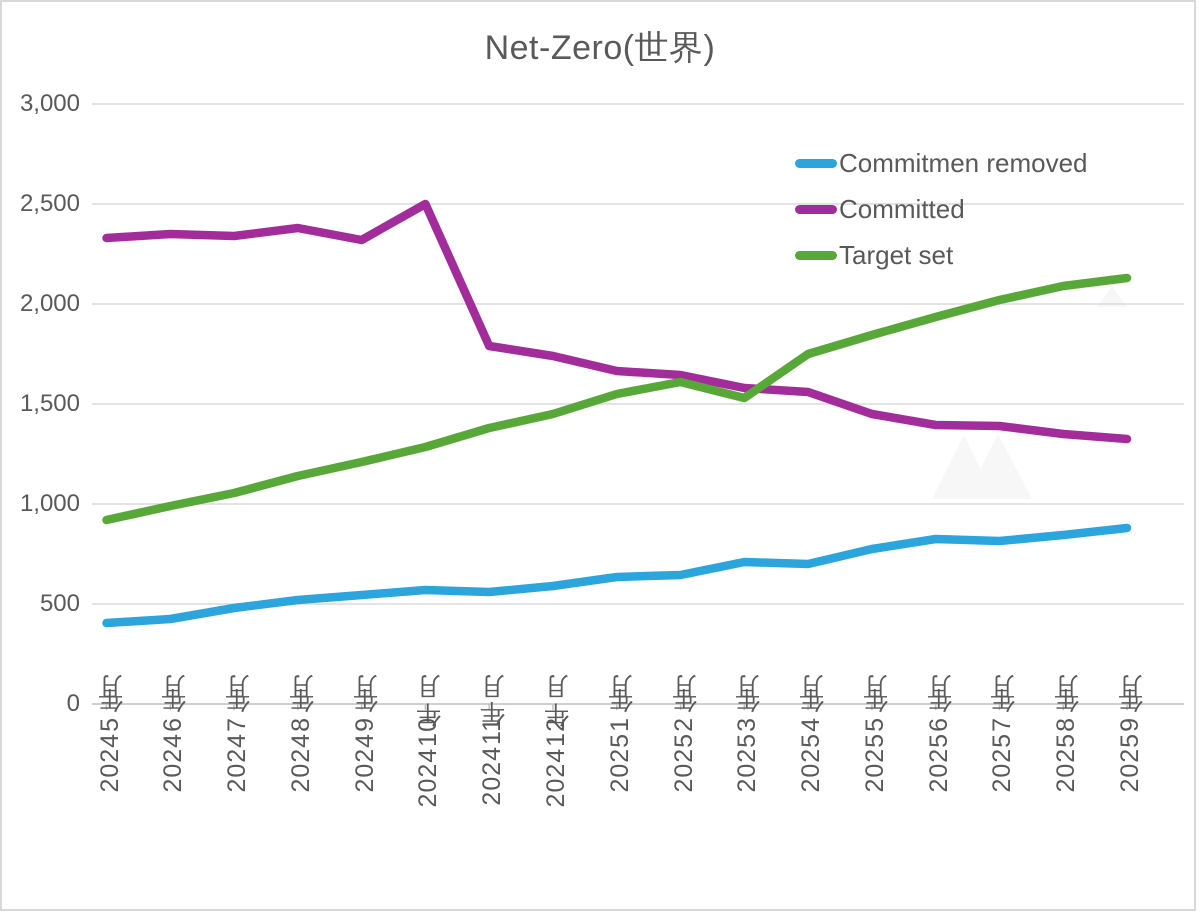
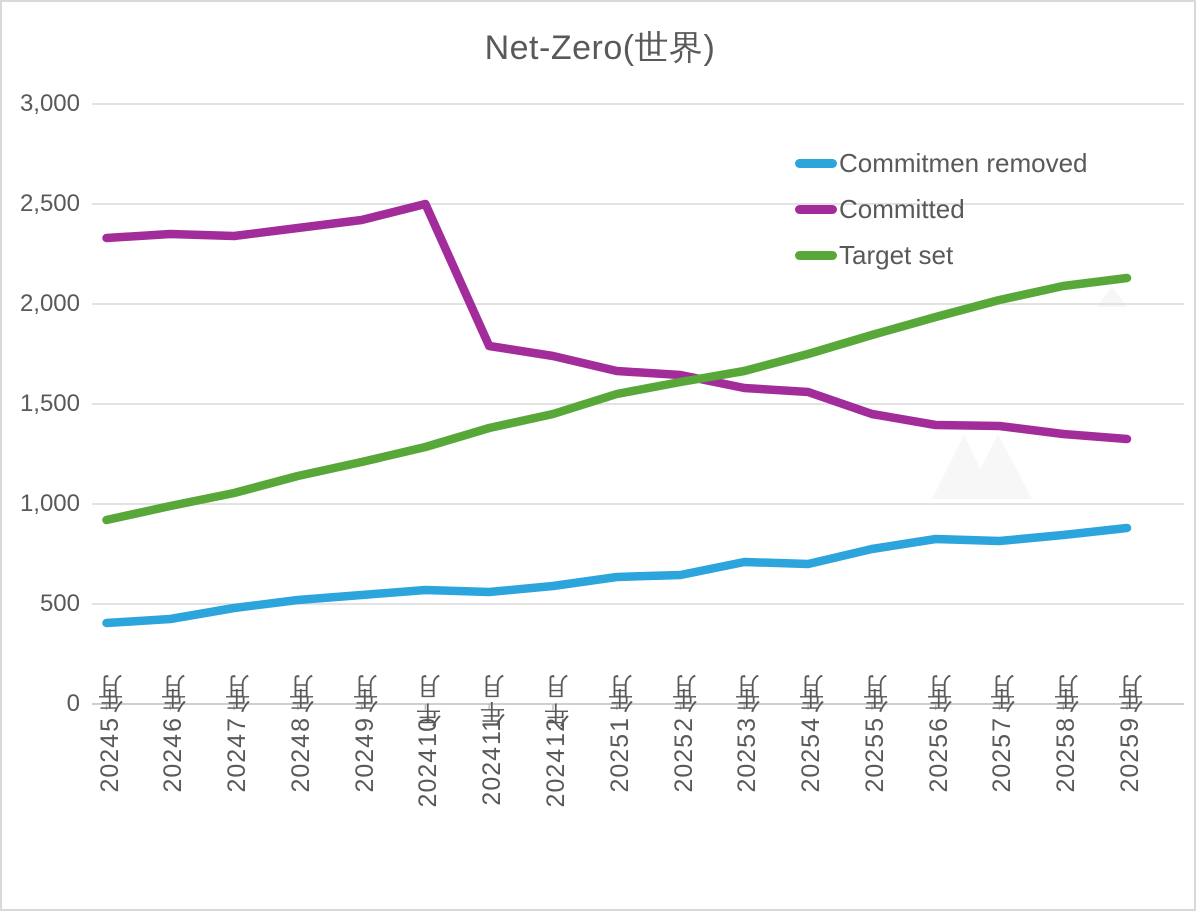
Committed/2024年9月: 2320 -> 2420
Target set/2025年3月: 1530 -> 1660
